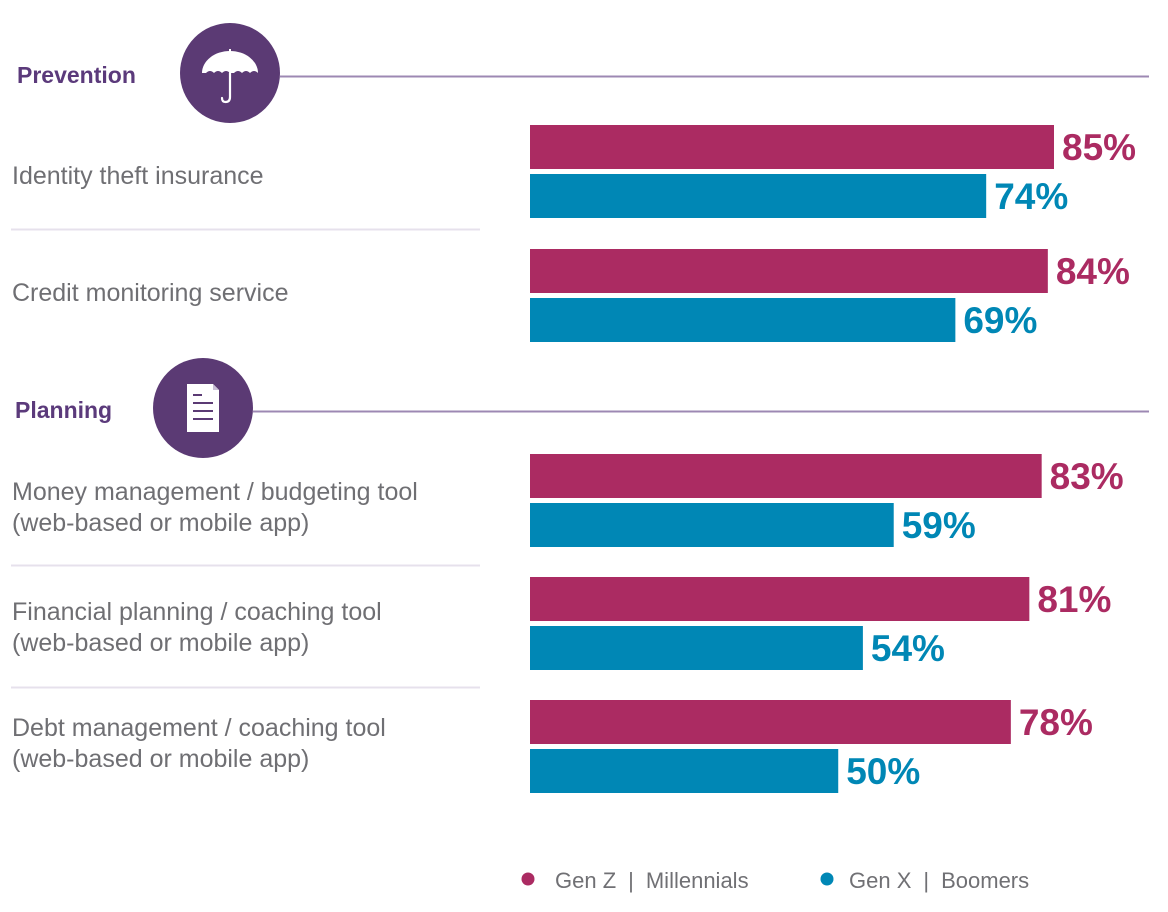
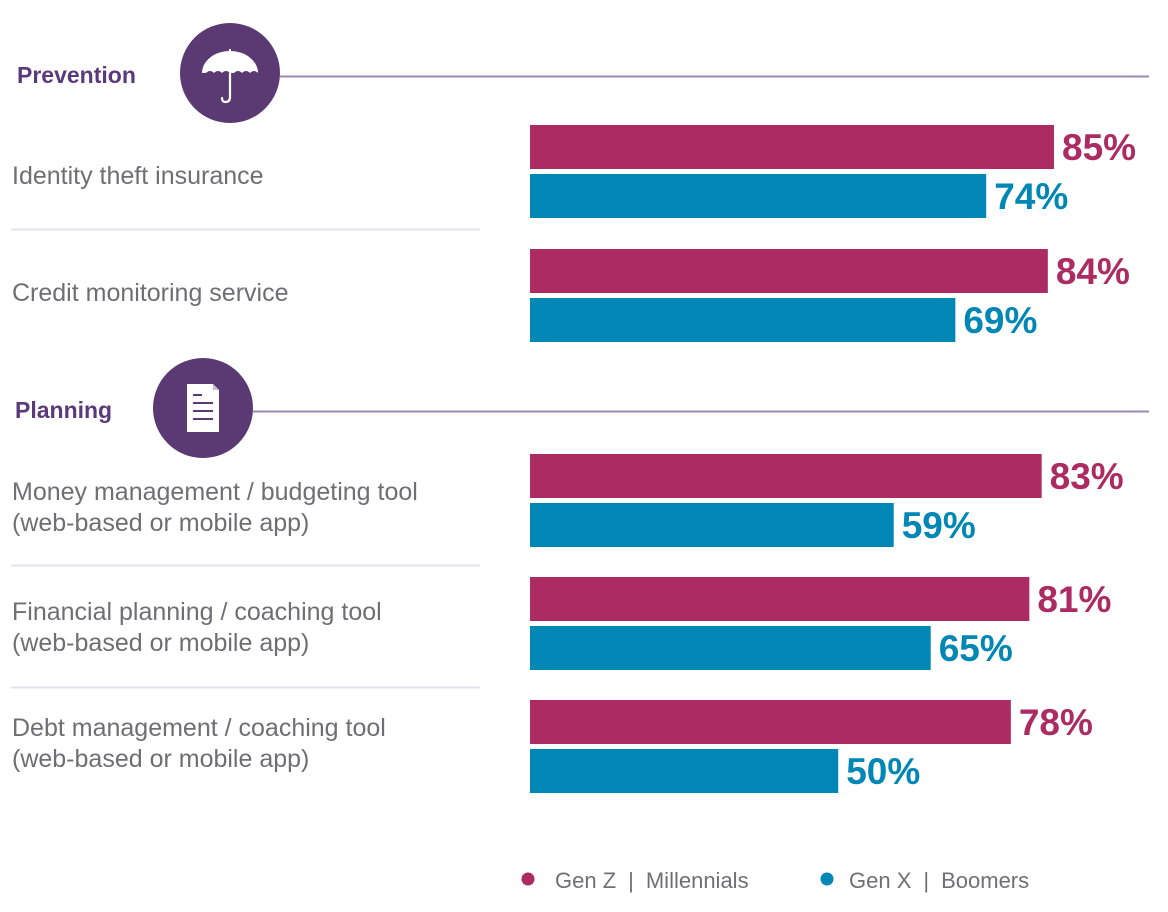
Gen X | Boomers/Financial planning / coaching tool (web-based or mobile app): 54% -> 65%
